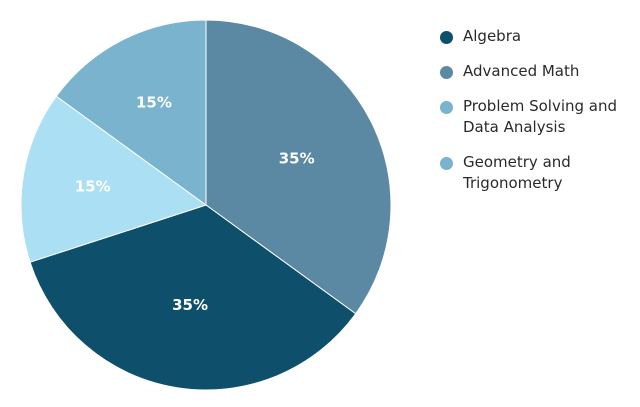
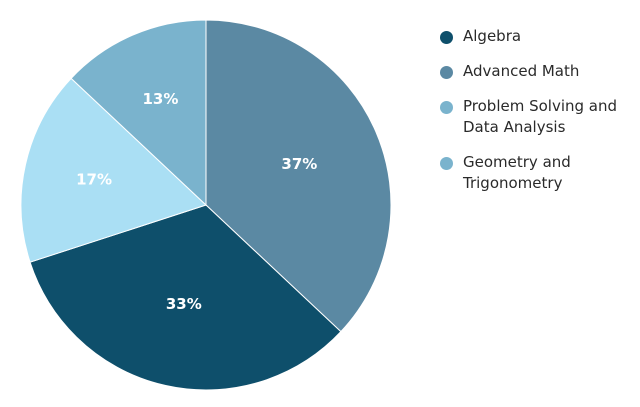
Advanced Math: 35% -> 37%
Algebra: 35% -> 33%
Problem Solving and Data Analysis: 15% -> 17%
Geometry and Trigonometry: 15% -> 13%
